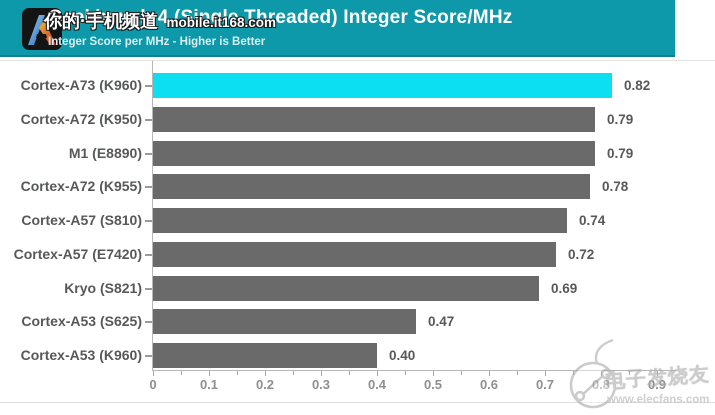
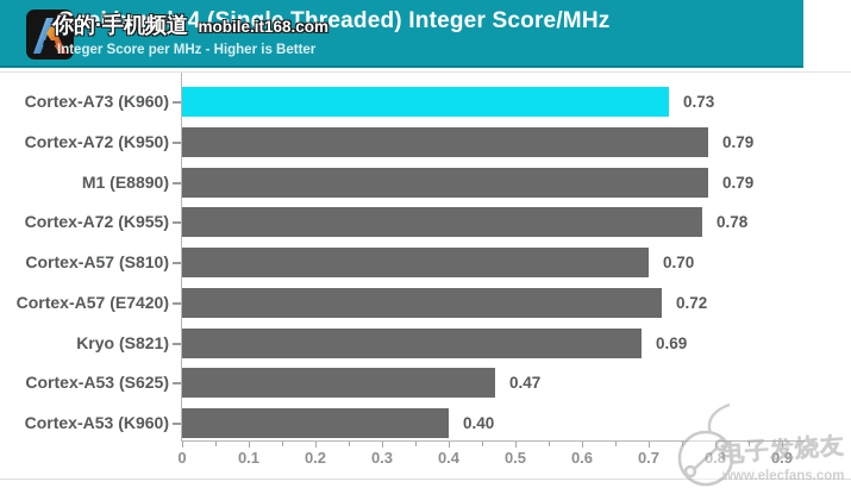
Cortex-A73 (K960): 0.82 -> 0.73
Cortex-A57 (S810): 0.74 -> 0.70
